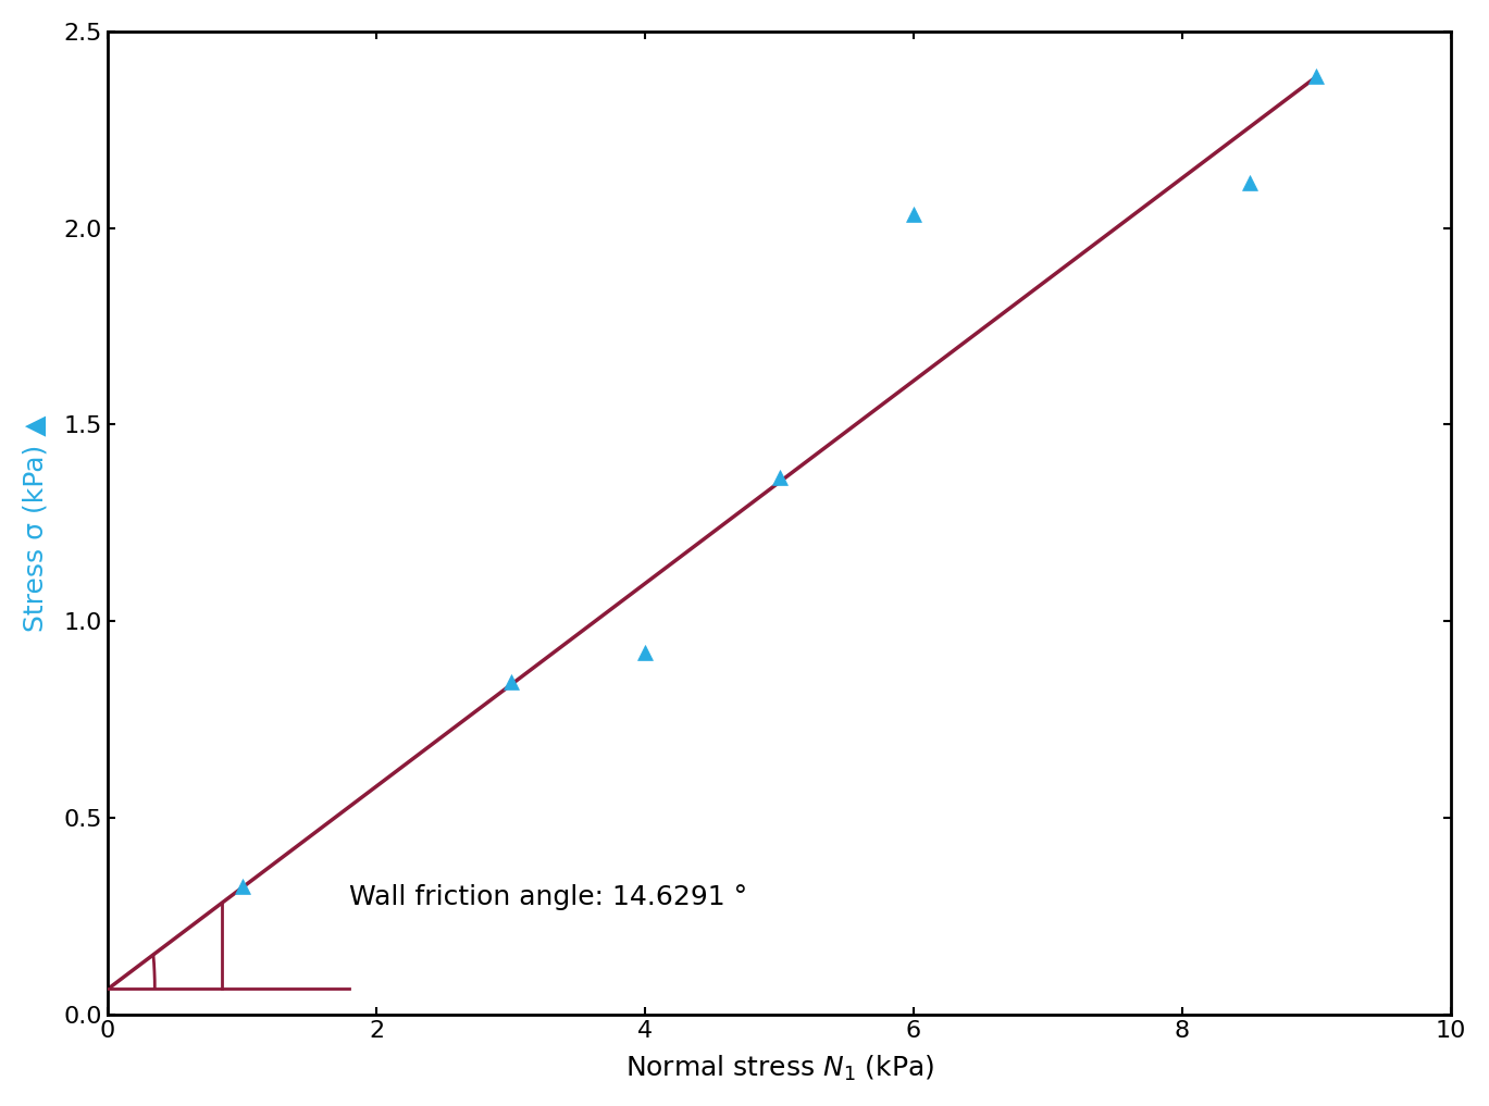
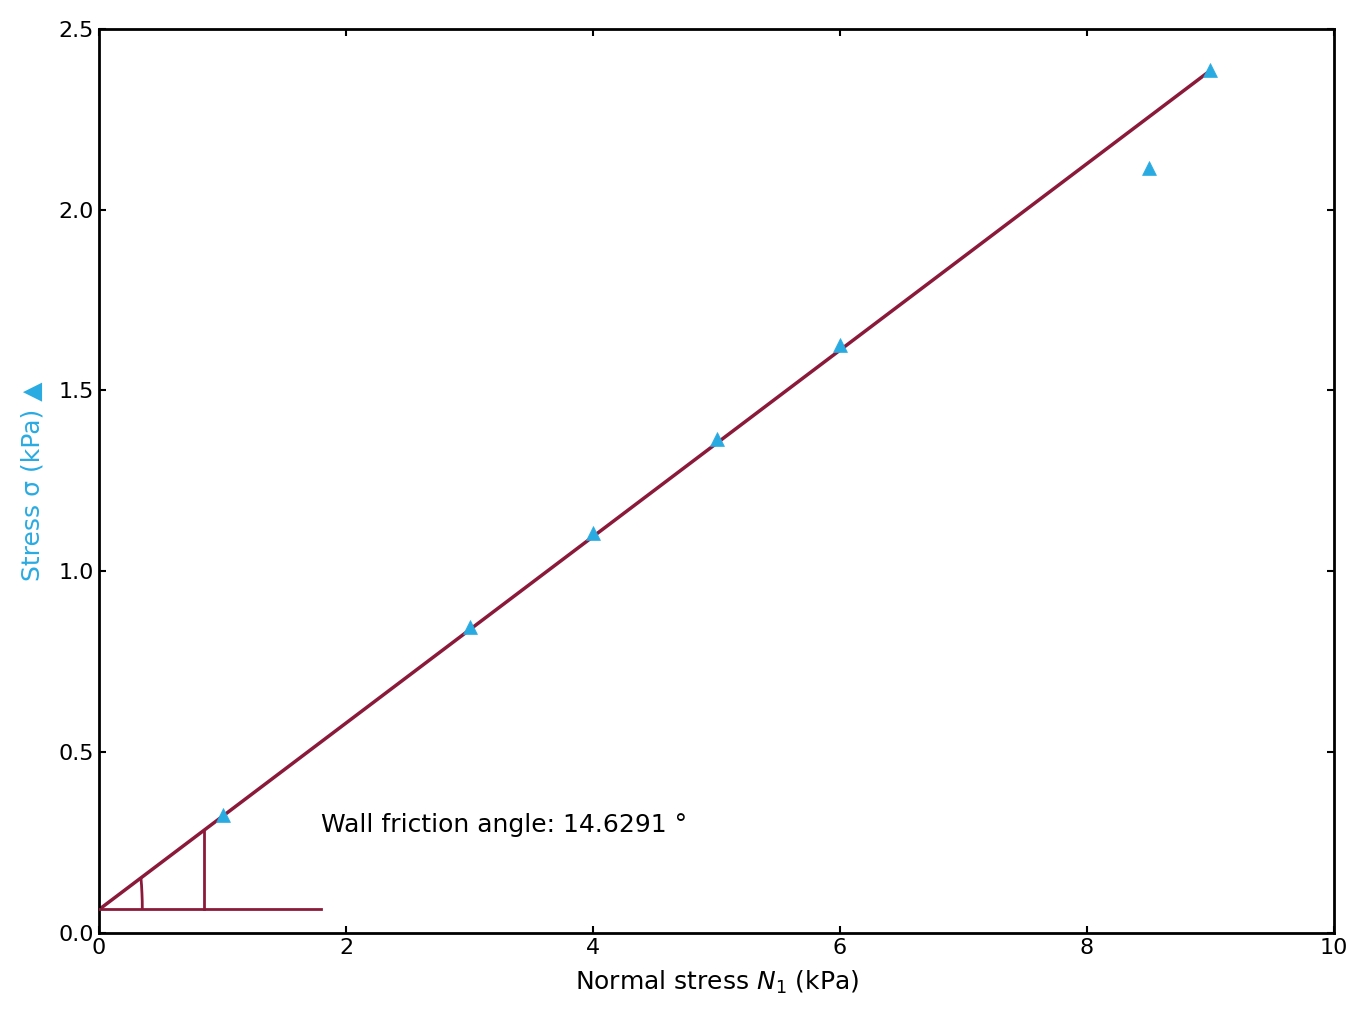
4: 0.920 -> 1.105
6: 2.035 -> 1.625
